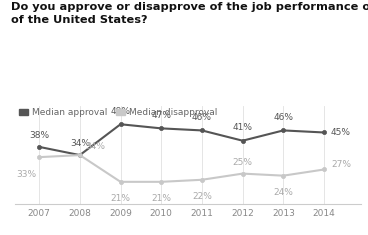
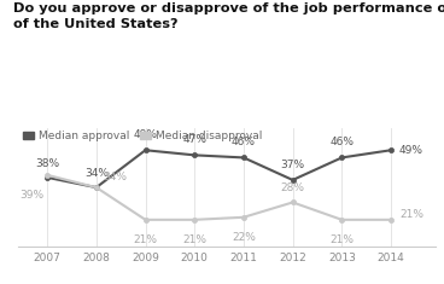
Median disapproval/2007: 33% -> 39%
Median approval/2012: 41% -> 37%
Median disapproval/2012: 25% -> 28%
Median disapproval/2013: 24% -> 21%
Median approval/2014: 45% -> 49%
Median disapproval/2014: 27% -> 21%
